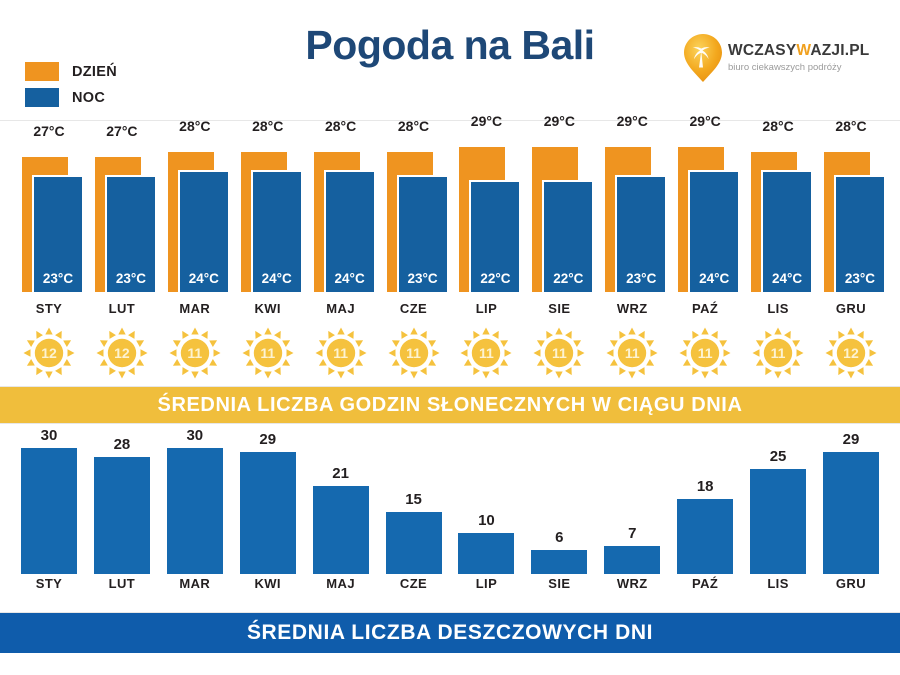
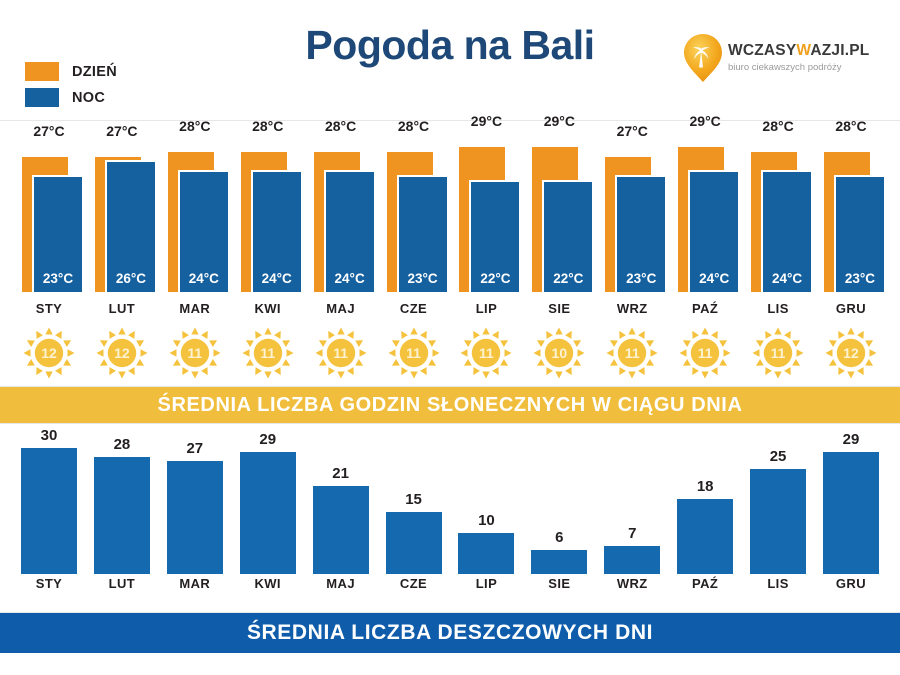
Pogoda na Bali/NOC/LUT: 23°C -> 26°C
Pogoda na Bali/DZIEŃ/WRZ: 29°C -> 27°C
ŚREDNIA LICZBA GODZIN SŁONECZNYCH W CIĄGU DNIA/SIE: 11 -> 10
ŚREDNIA LICZBA DESZCZOWYCH DNI/MAR: 30 -> 27
